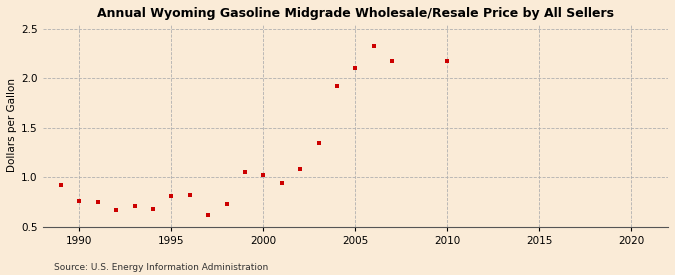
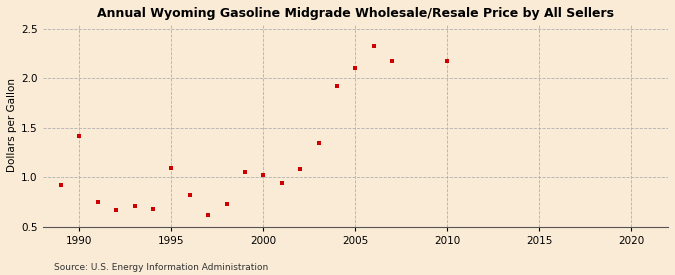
1990: 0.76 -> 1.42
1995: 0.81 -> 1.10
